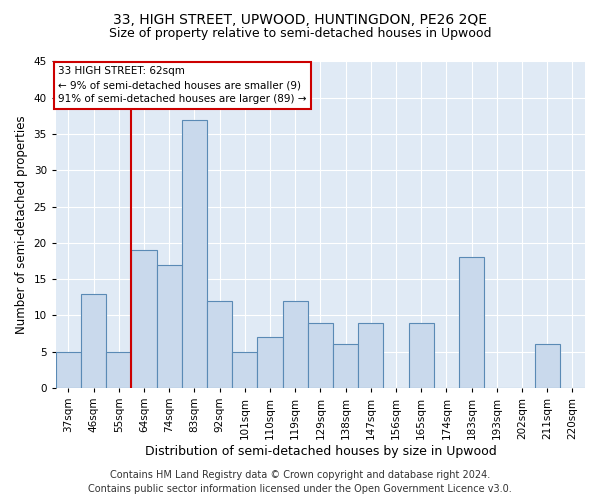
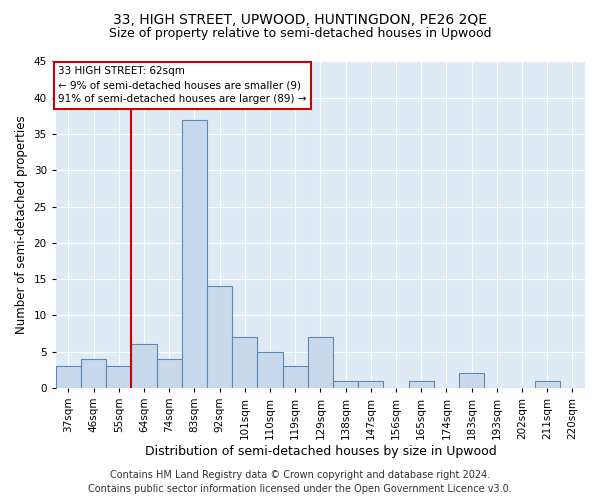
37sqm: 5 -> 3
46sqm: 13 -> 4
55sqm: 5 -> 3
64sqm: 19 -> 6
74sqm: 17 -> 4
92sqm: 12 -> 14
101sqm: 5 -> 7
110sqm: 7 -> 5
119sqm: 12 -> 3
129sqm: 9 -> 7
138sqm: 6 -> 1
147sqm: 9 -> 1
165sqm: 9 -> 1
183sqm: 18 -> 2
211sqm: 6 -> 1
